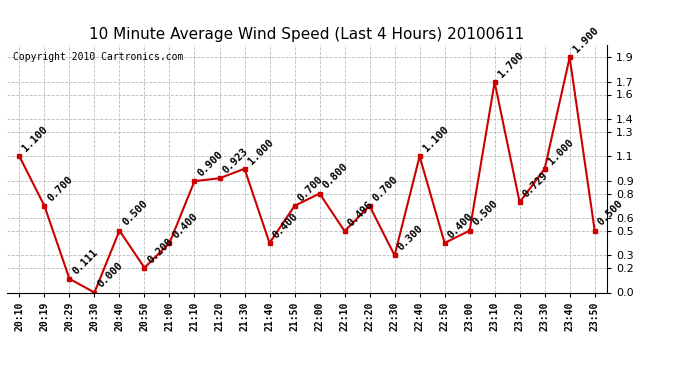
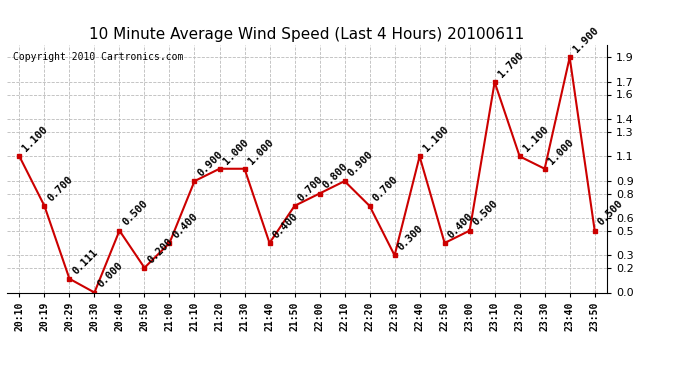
21:20: 0.923 -> 1.000
22:10: 0.496 -> 0.900
23:20: 0.729 -> 1.100
